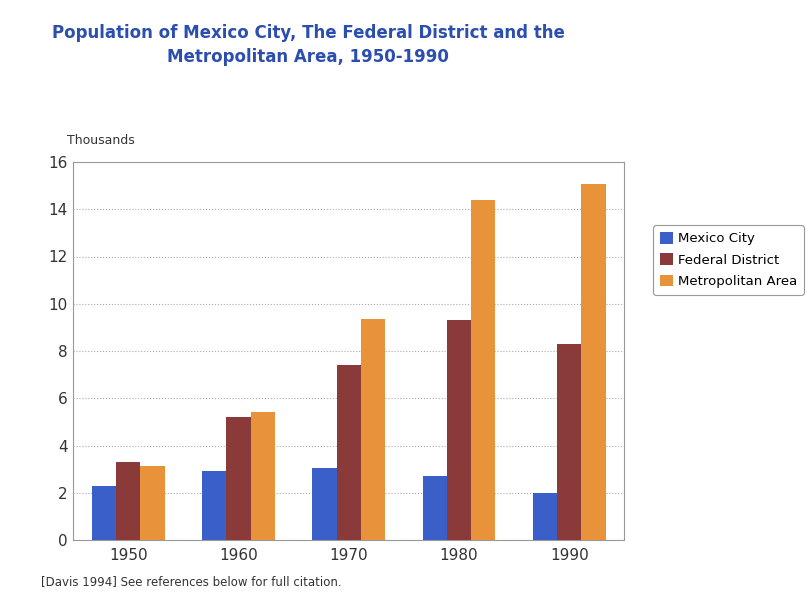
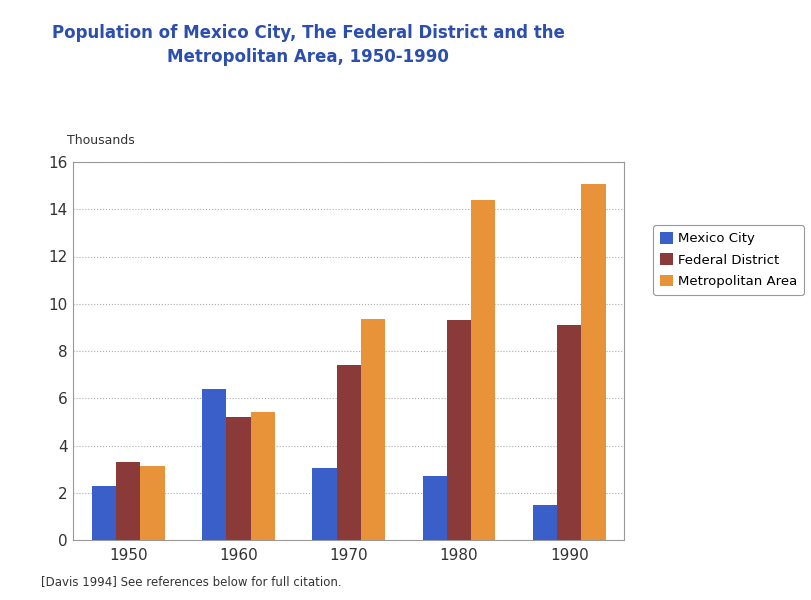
Mexico City/1960: 2.90 -> 6.40
Mexico City/1990: 2.00 -> 1.50
Federal District/1990: 8.3 -> 9.1
